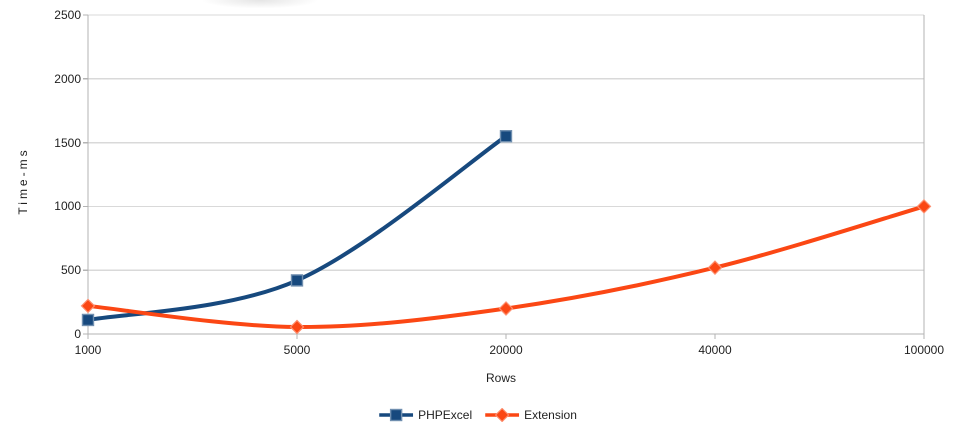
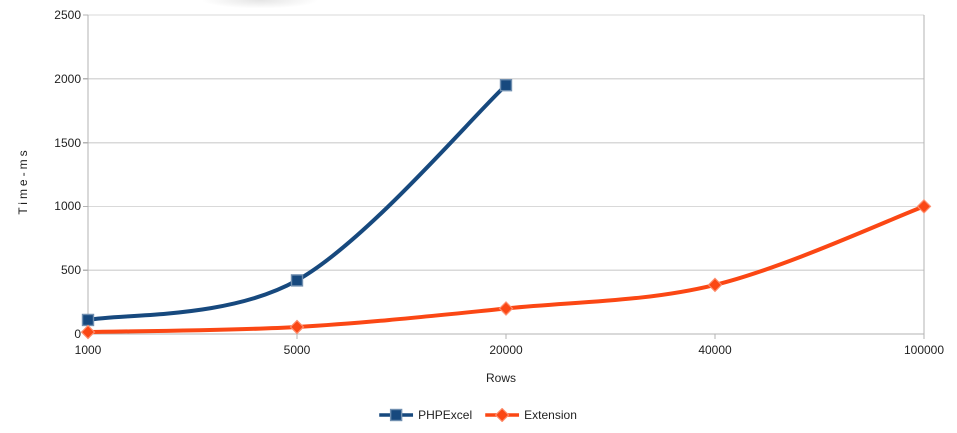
Extension/1000: 220 -> 20
PHPExcel/20000: 1550 -> 1950
Extension/40000: 520 -> 380
